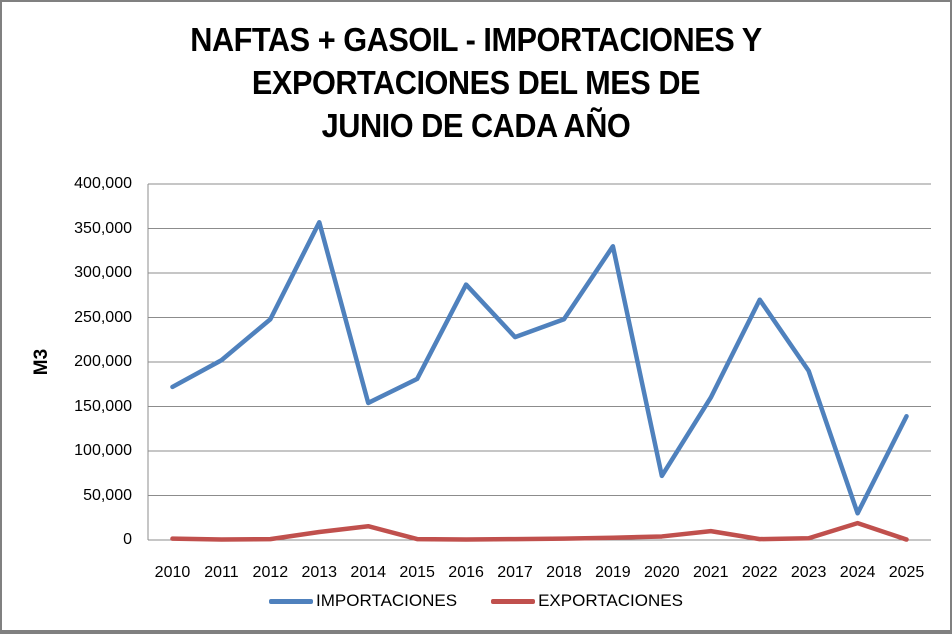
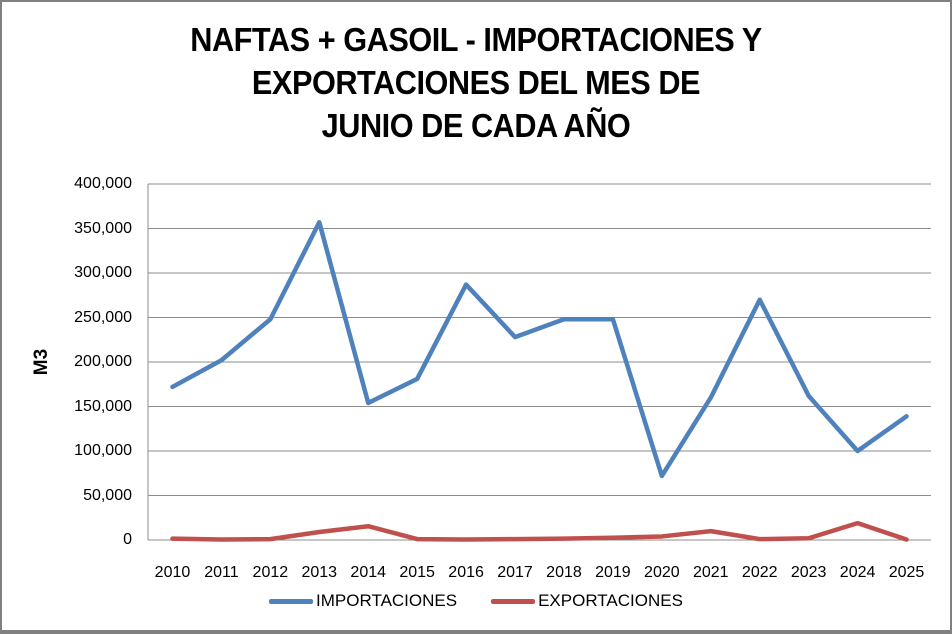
IMPORTACIONES/2019: 330000 -> 250000
IMPORTACIONES/2023: 190000 -> 160000
IMPORTACIONES/2024: 30000 -> 100000
